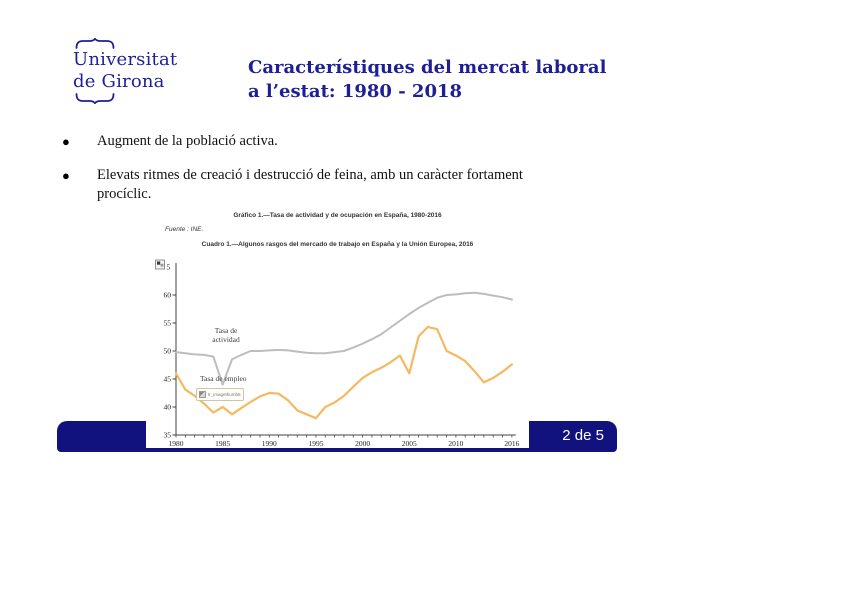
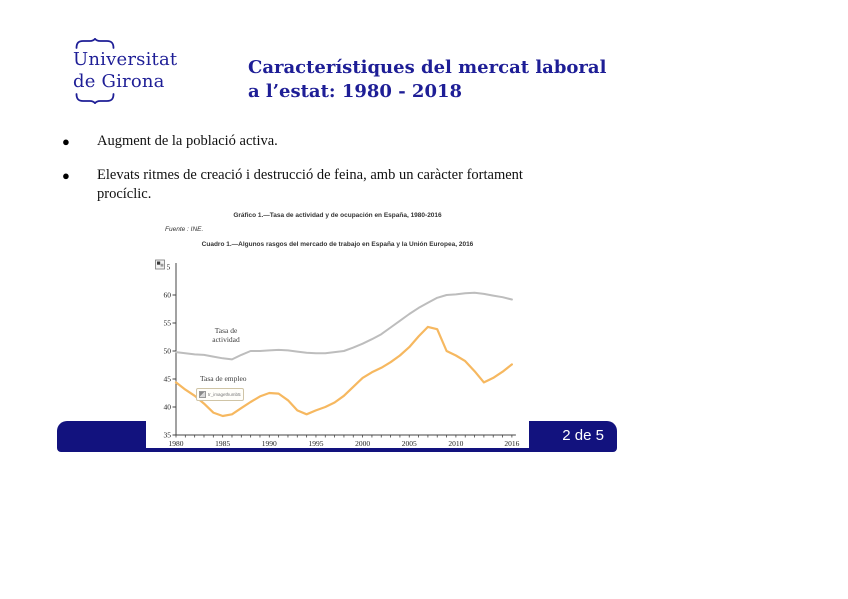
Tasa de empleo/1980: 46 -> 44
Tasa de actividad/1985: 44 -> 49
Tasa de empleo/1985: 40 -> 38
Tasa de empleo/1995: 38 -> 39
Tasa de empleo/2005: 46 -> 51
